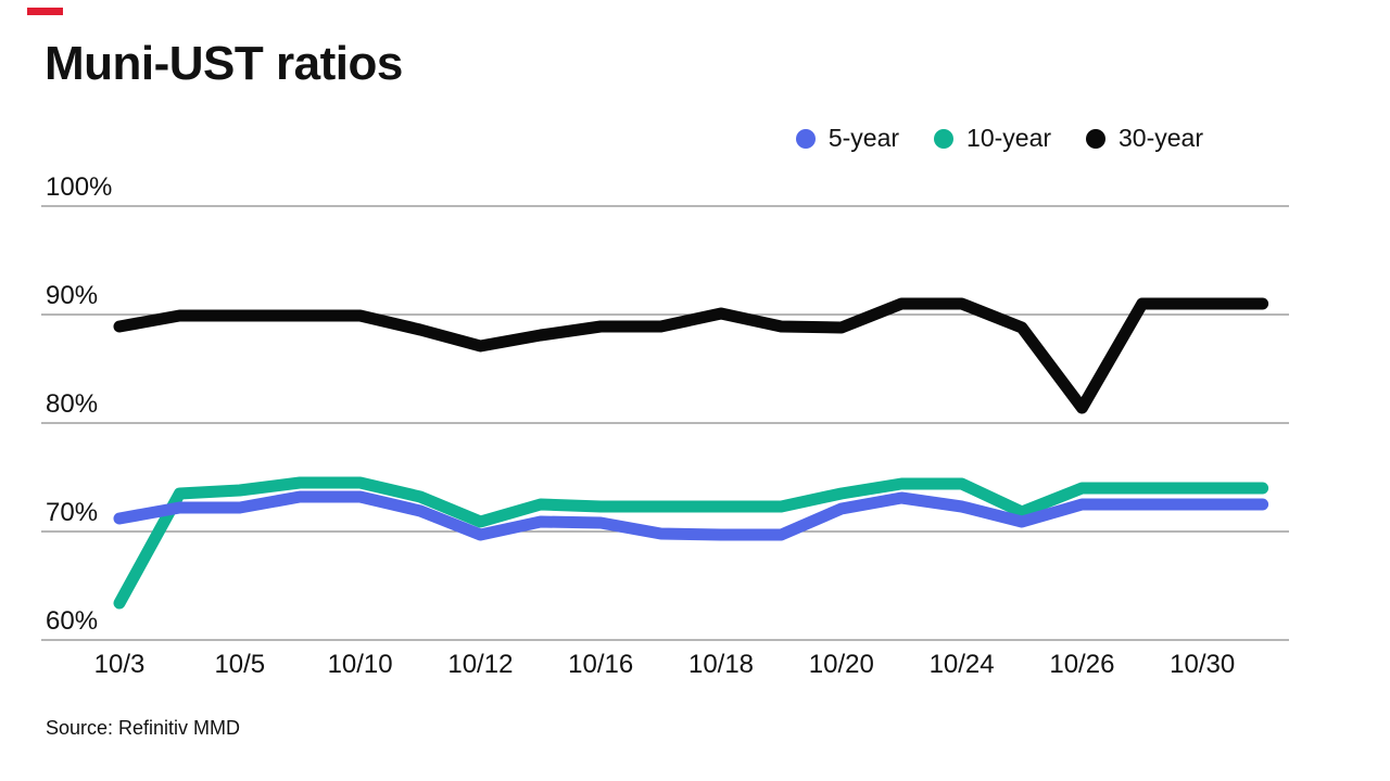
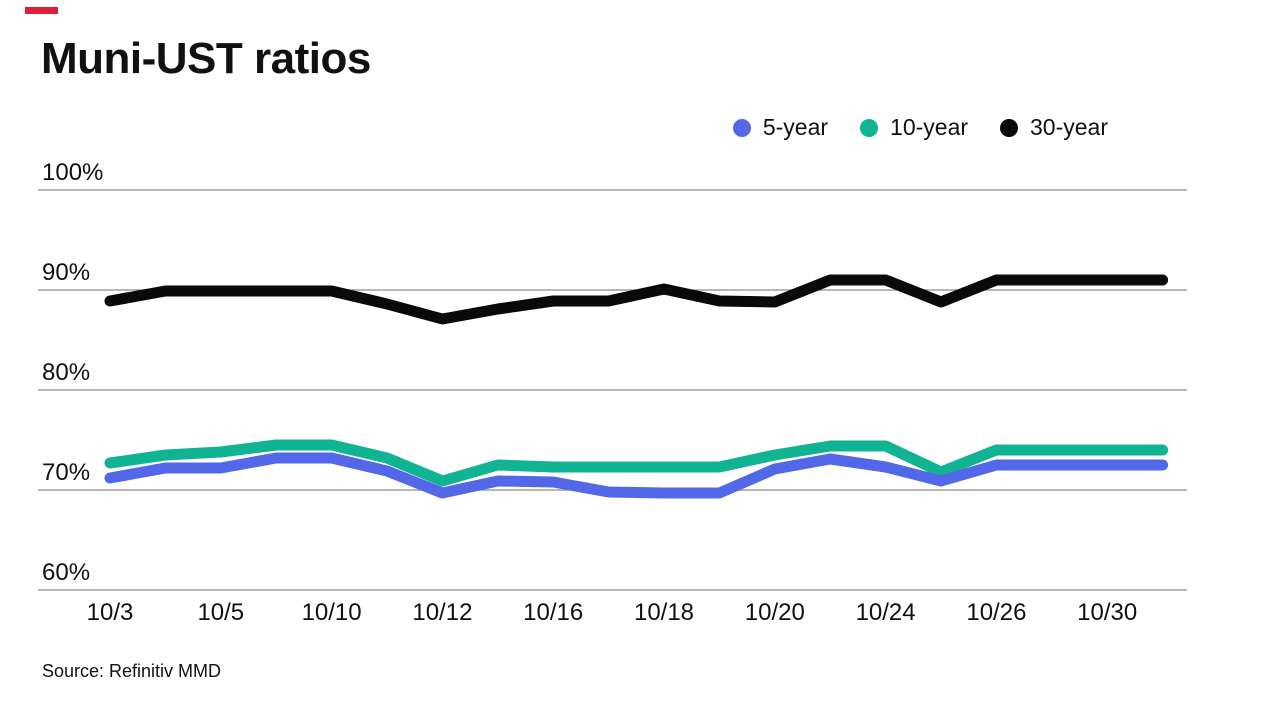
10-year/10/3: 63.4% -> 72.7%
30-year/10/26: 81.4% -> 91.0%
